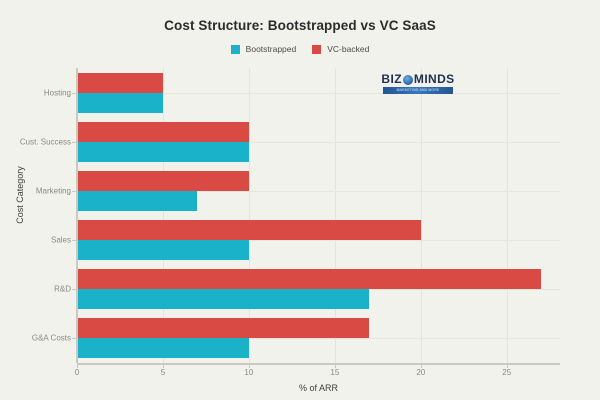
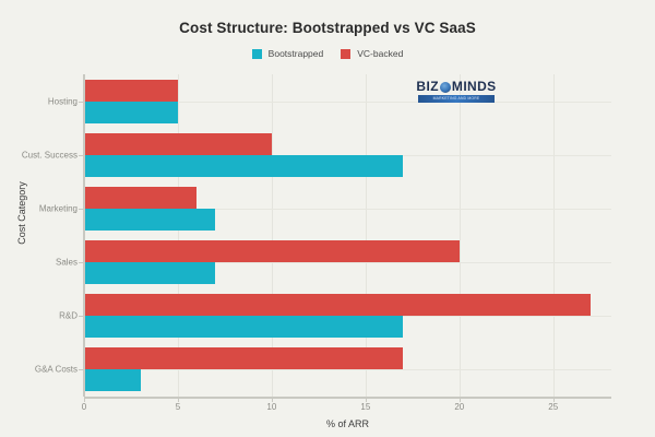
Bootstrapped/G&A Costs: 10 -> 3
Bootstrapped/Sales: 10 -> 7
VC-backed/Marketing: 10 -> 6
Bootstrapped/Cust. Success: 10 -> 17
